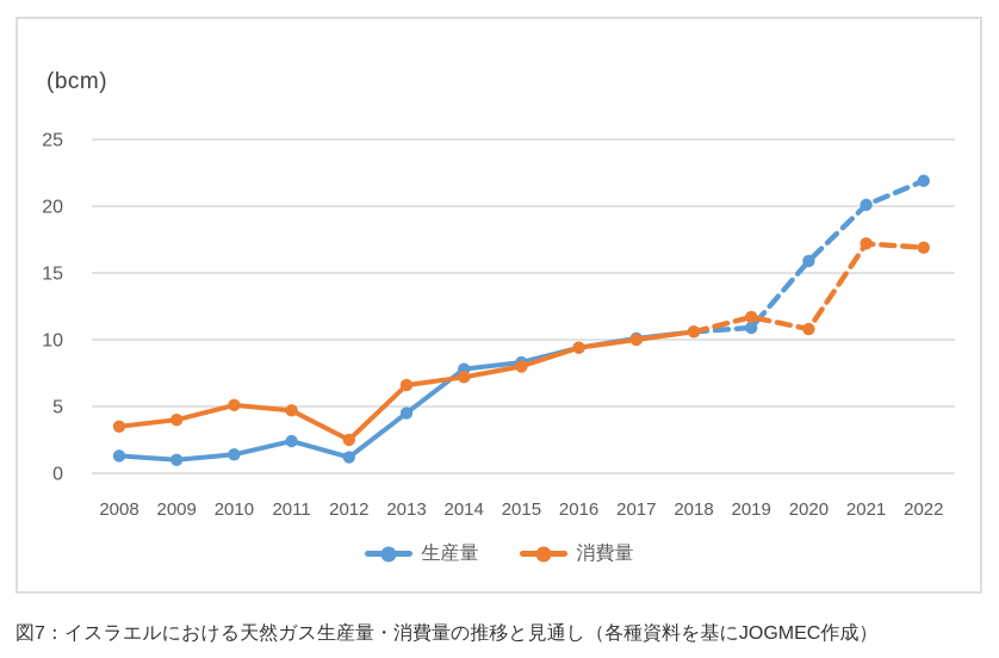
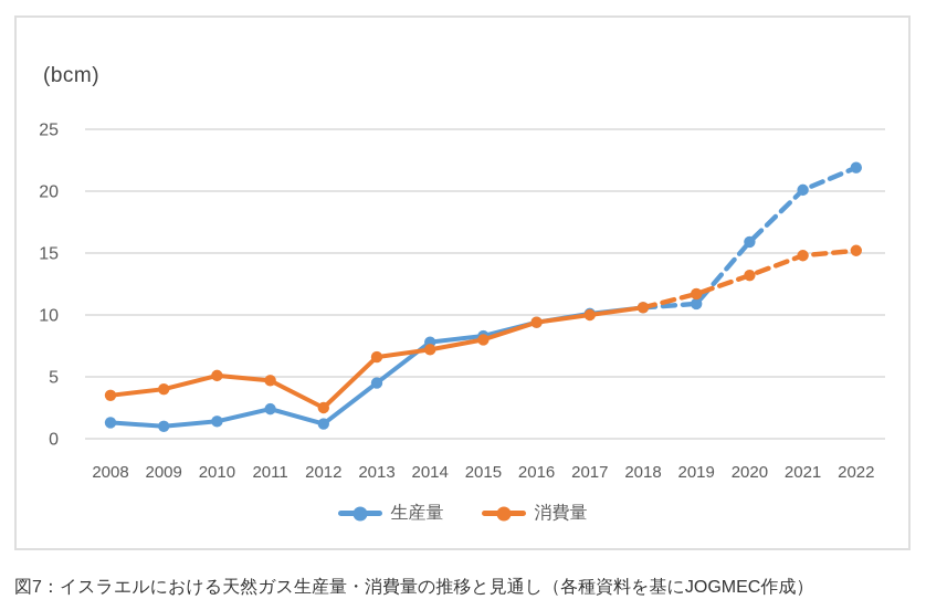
消費量/2020: 10.8 -> 13.2
消費量/2021: 17.2 -> 14.8
消費量/2022: 16.9 -> 15.2
